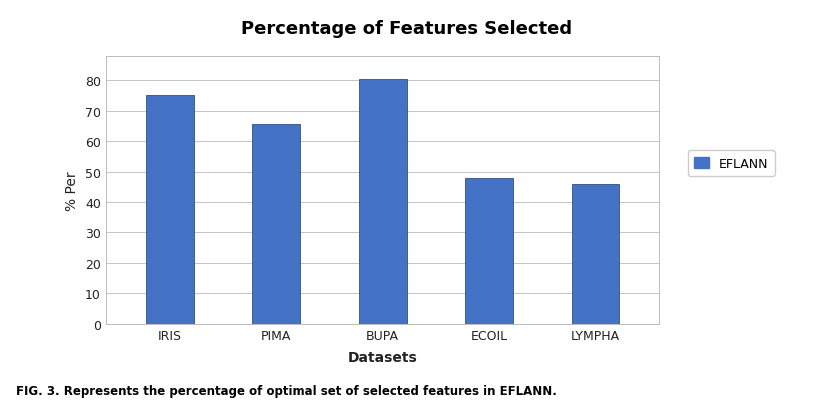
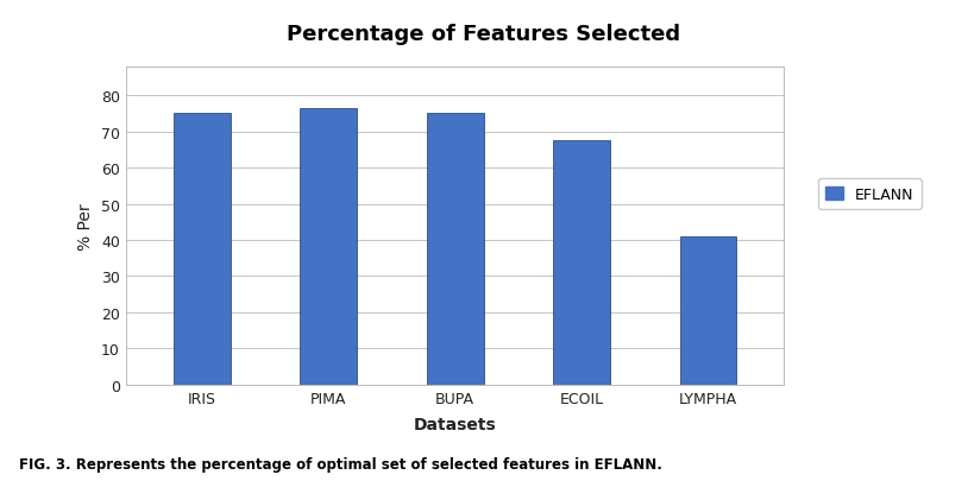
PIMA: 65.5 -> 76.5
BUPA: 80.5 -> 75.0
ECOIL: 48.0 -> 67.5
LYMPHA: 46.0 -> 41.0
